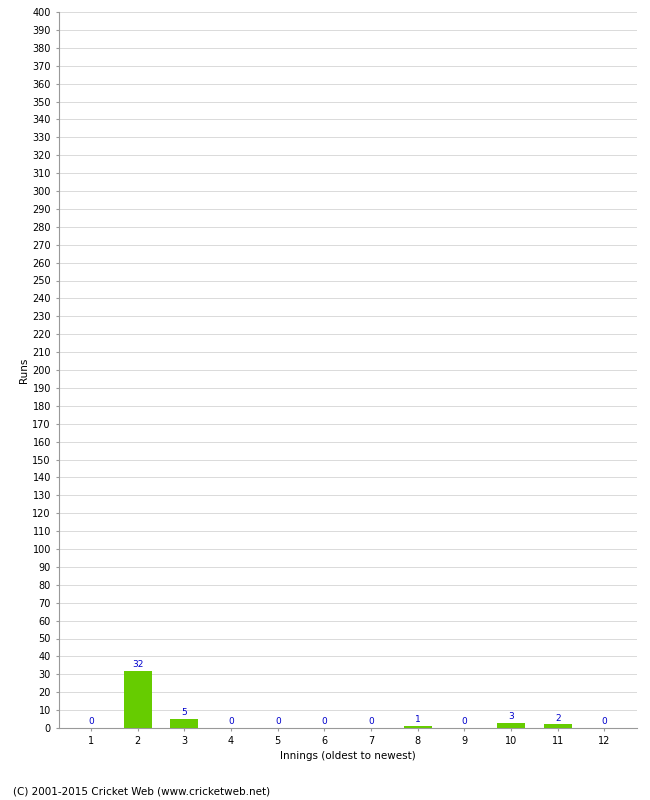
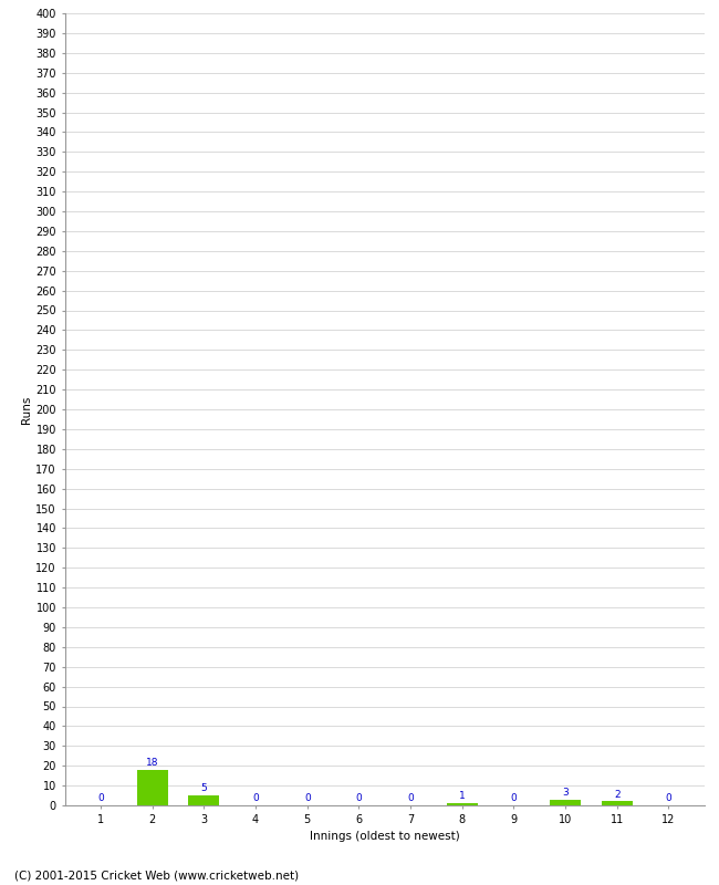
2: 32 -> 18
